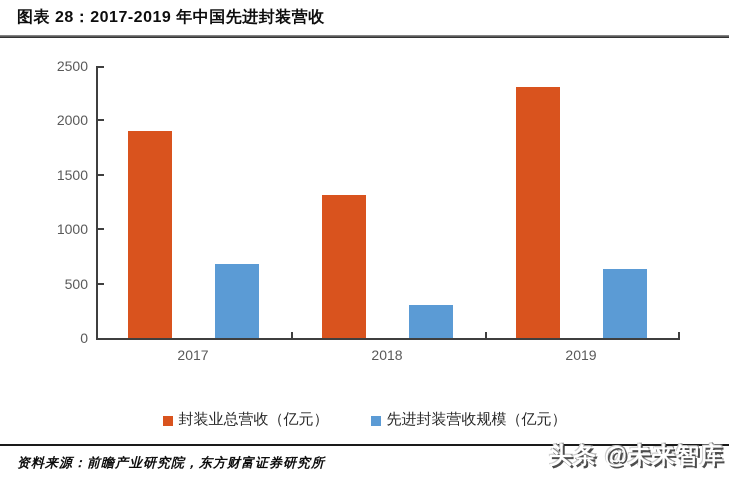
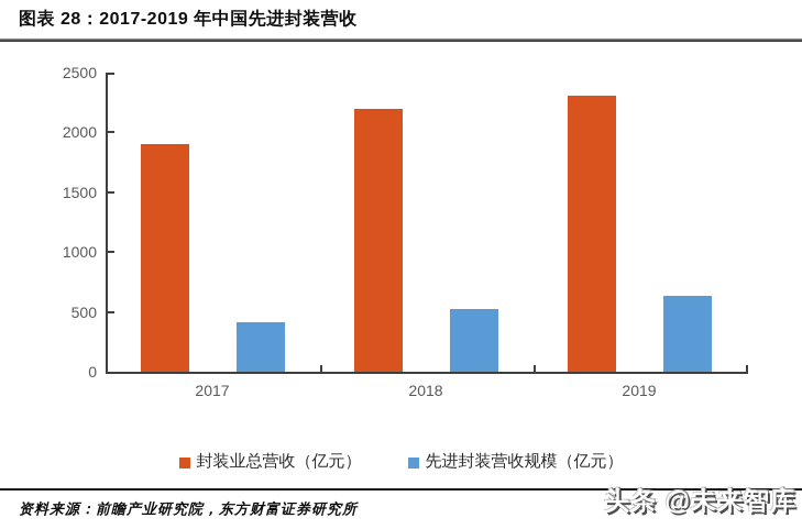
先进封装营收规模（亿元）/2017: 680 -> 410
封装业总营收（亿元）/2018: 1310 -> 2200
先进封装营收规模（亿元）/2018: 300 -> 520
